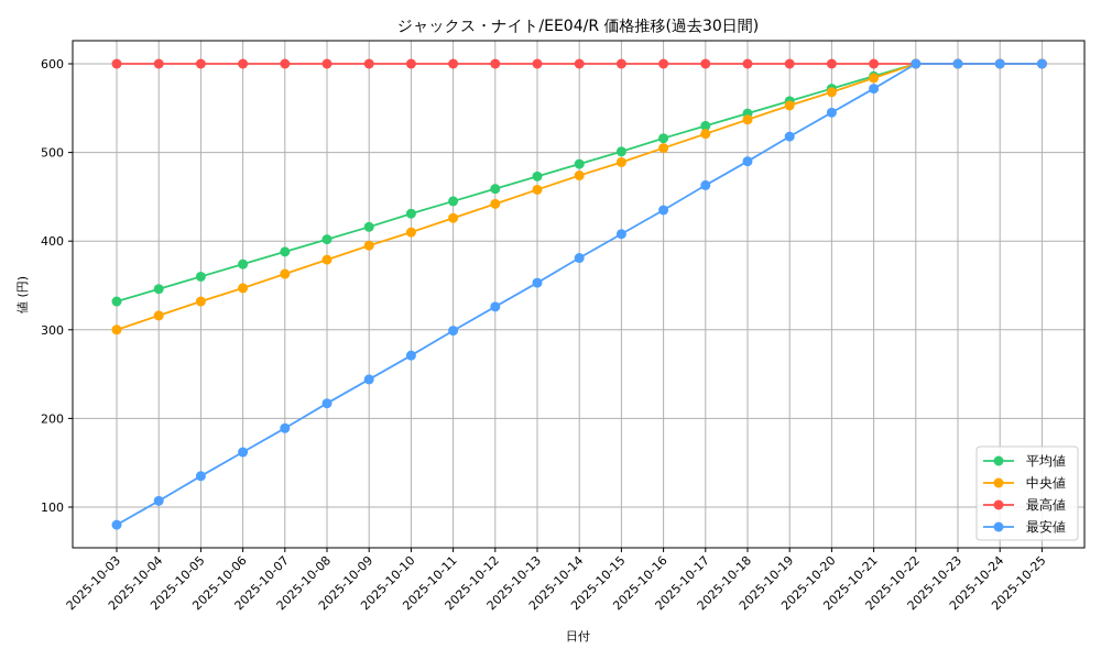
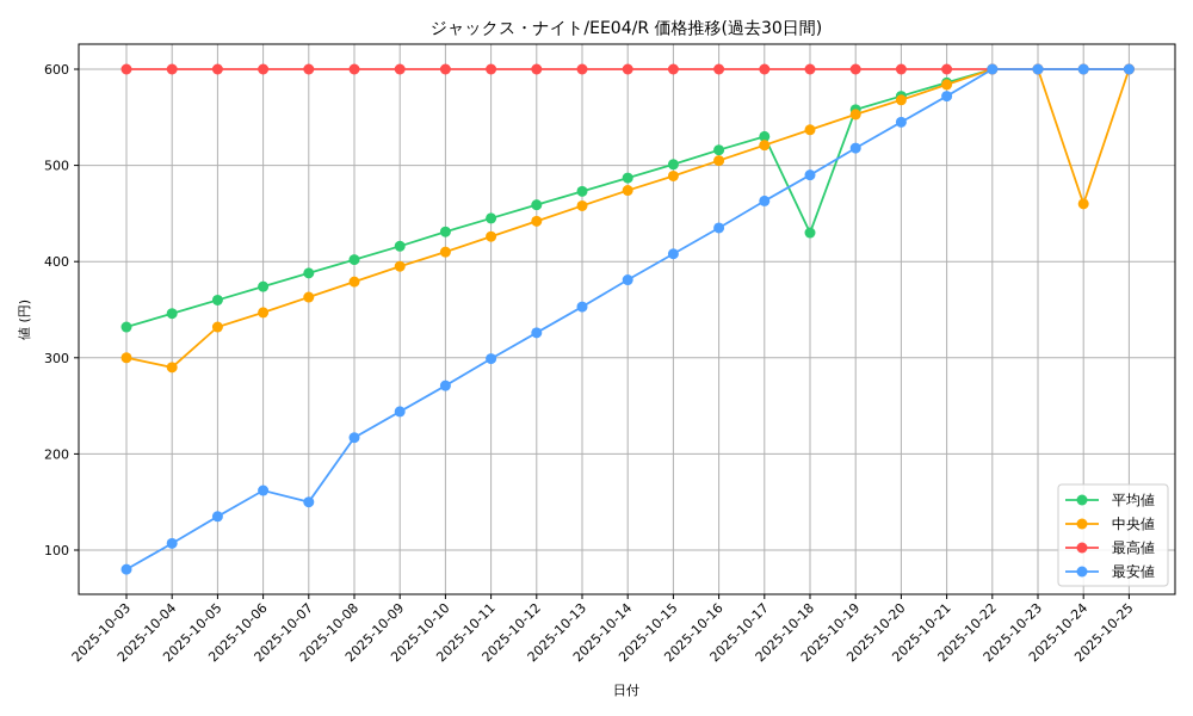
中央値/2025-10-04: 320 -> 290
最安値/2025-10-07: 190 -> 150
平均値/2025-10-18: 540 -> 430
中央値/2025-10-24: 600 -> 460
